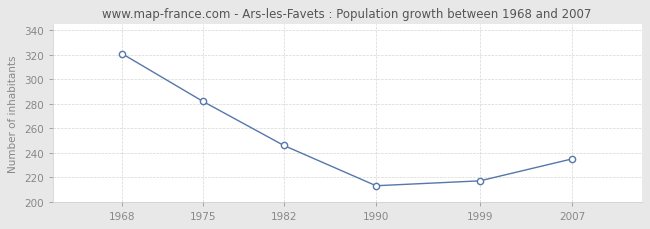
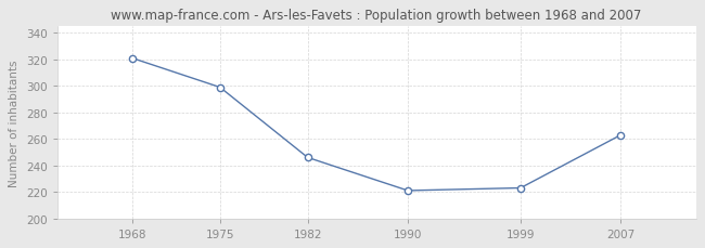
1975: 282 -> 299
1990: 213 -> 221
1999: 217 -> 223
2007: 235 -> 263
